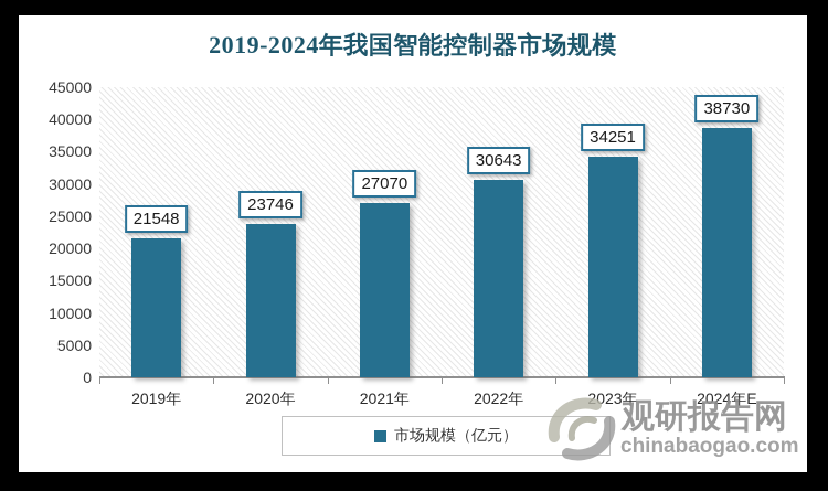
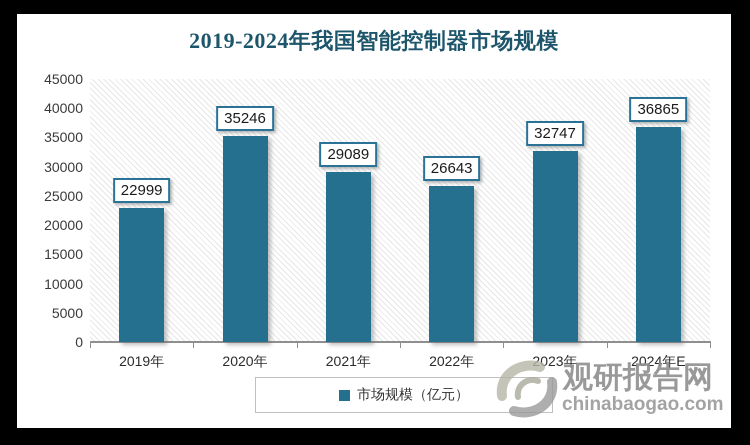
2019年: 21548 -> 22999
2020年: 23746 -> 35246
2021年: 27070 -> 29089
2022年: 30643 -> 26643
2023年: 34251 -> 32747
2024年E: 38730 -> 36865
